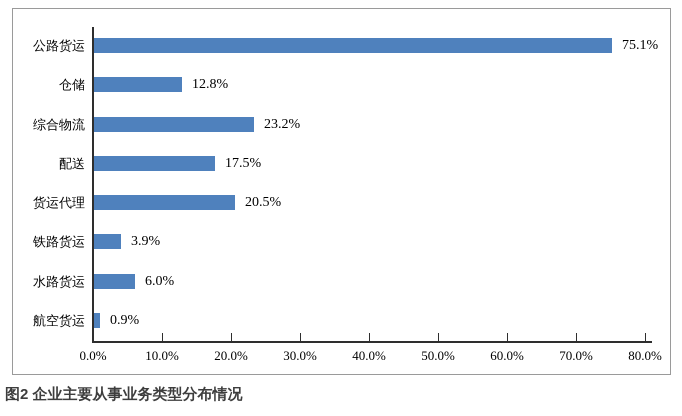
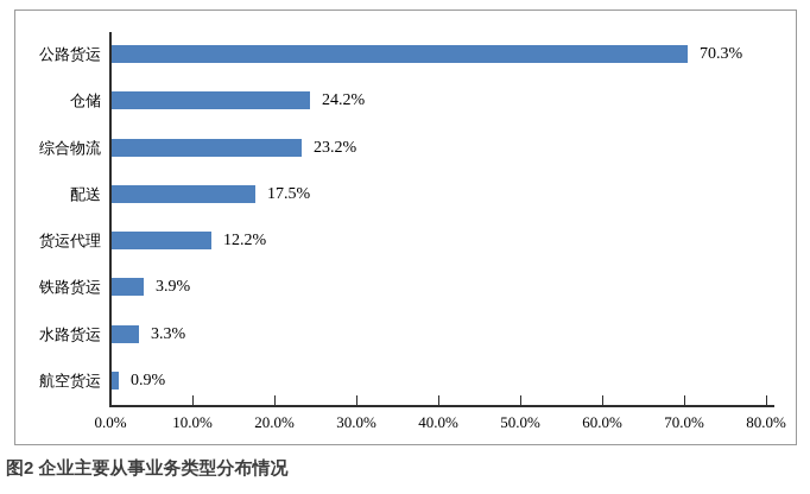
公路货运: 75.1% -> 70.3%
仓储: 12.8% -> 24.2%
货运代理: 20.5% -> 12.2%
水路货运: 6.0% -> 3.3%
